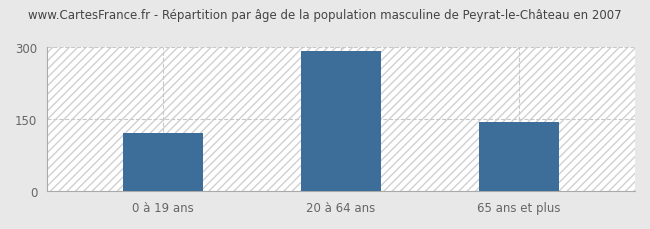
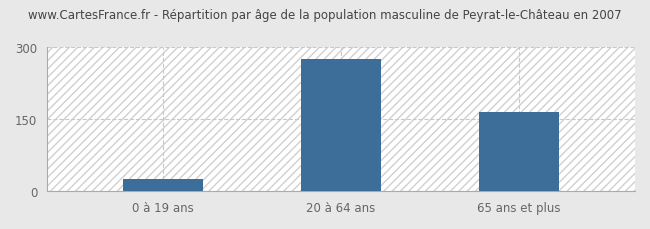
0 à 19 ans: 120 -> 25
20 à 64 ans: 291 -> 275
65 ans et plus: 143 -> 165
